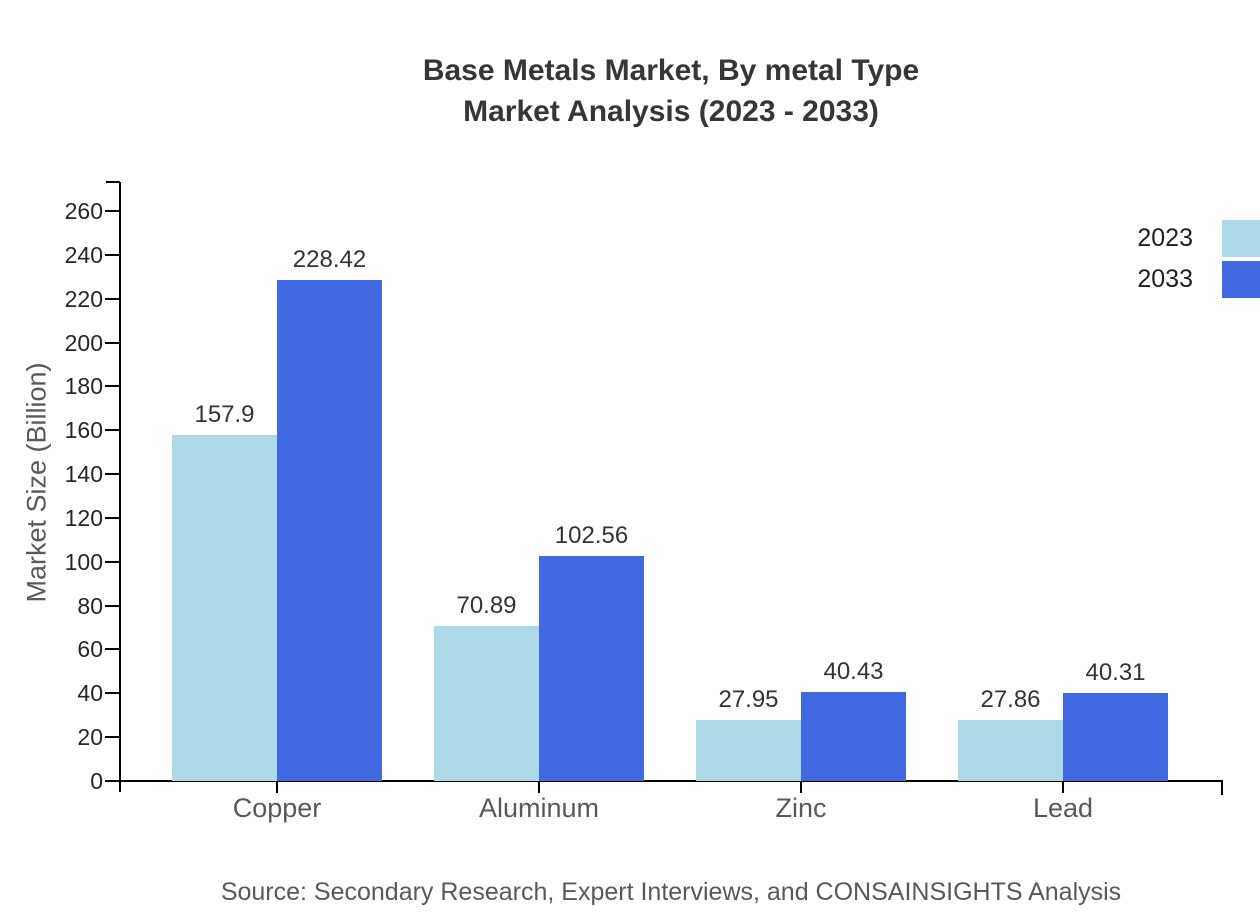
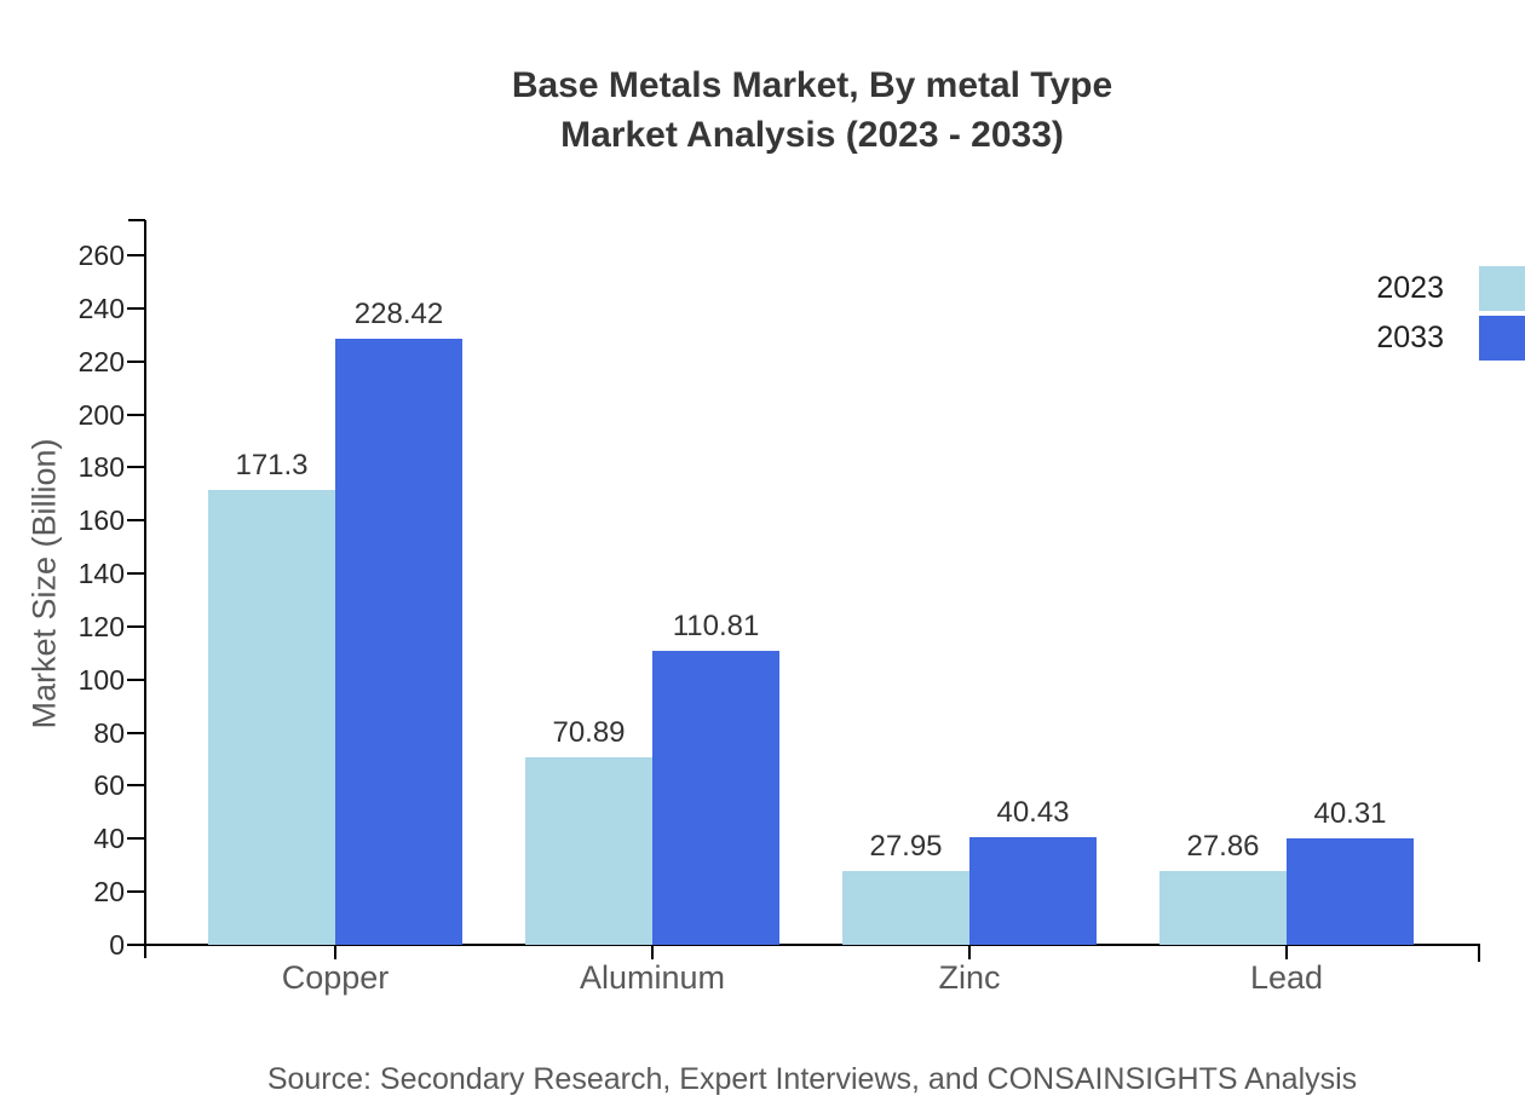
2023/Copper: 157.9 -> 171.3
2033/Aluminum: 102.56 -> 110.81
